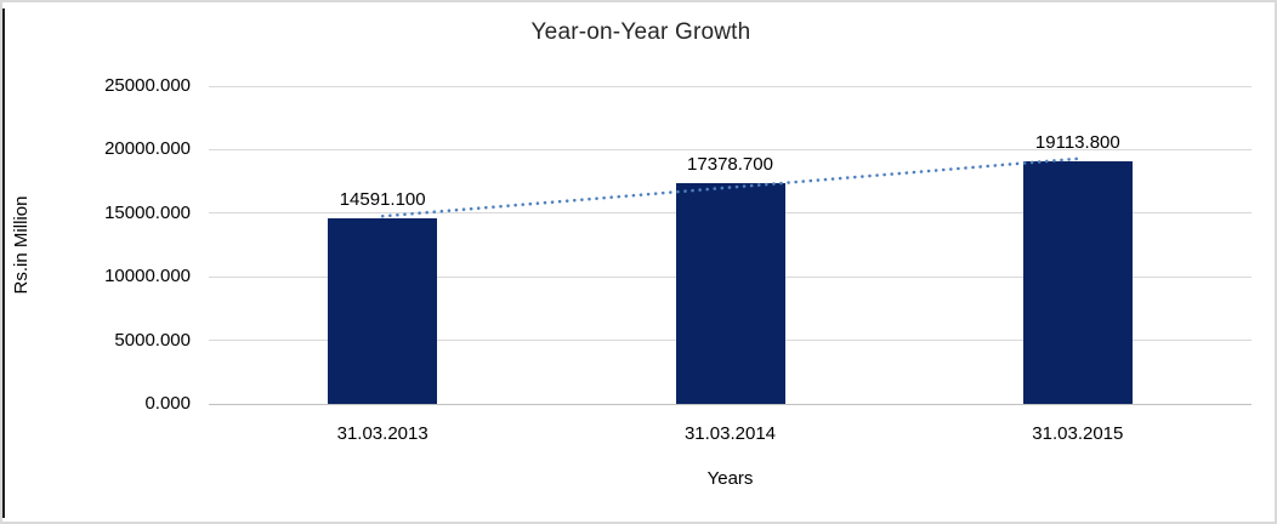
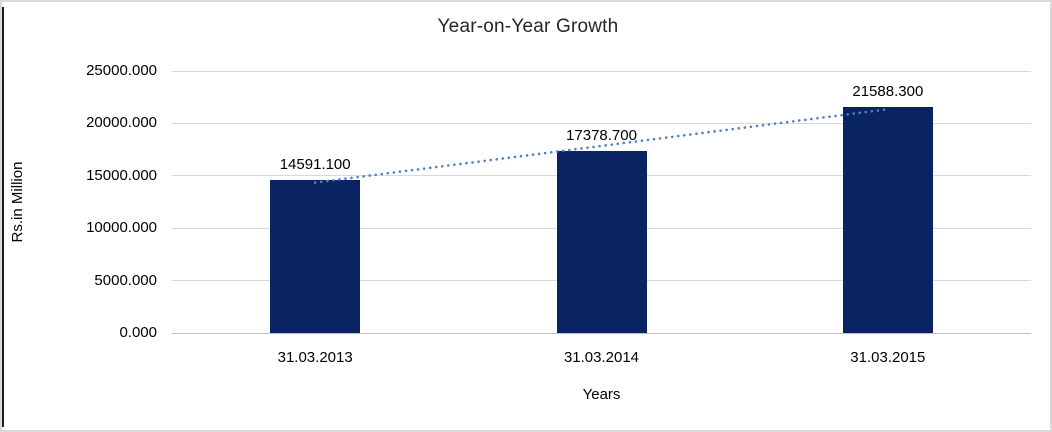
31.03.2015: 19113.800 -> 21588.300
